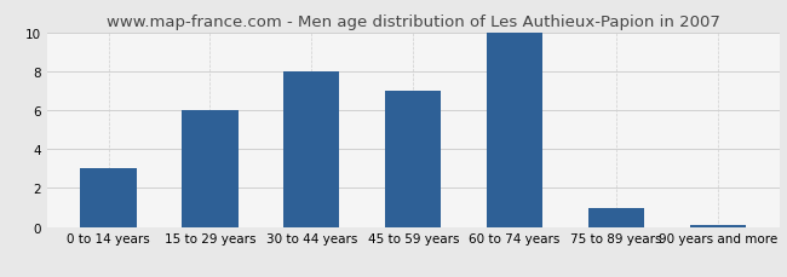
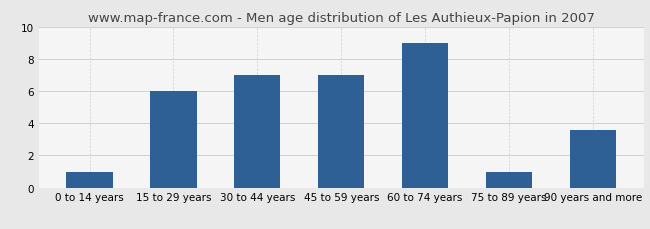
0 to 14 years: 3.0 -> 1.0
30 to 44 years: 8.0 -> 7.0
60 to 74 years: 10.0 -> 9.0
90 years and more: 0.1 -> 3.6
